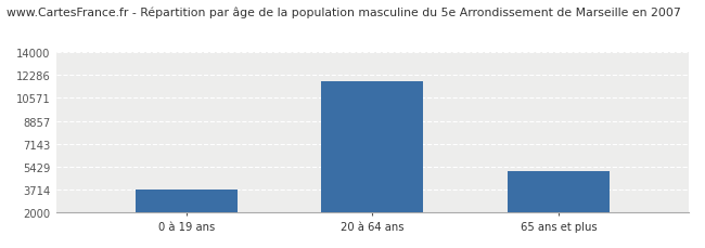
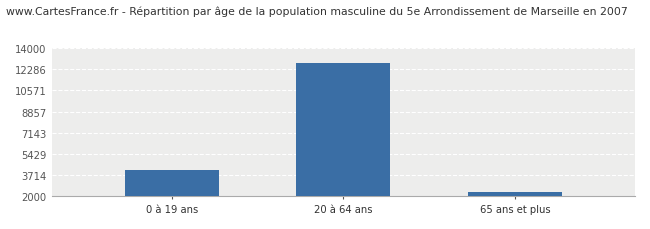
0 à 19 ans: 3700 -> 4200
20 à 64 ans: 11800 -> 12800
65 ans et plus: 5100 -> 2400
